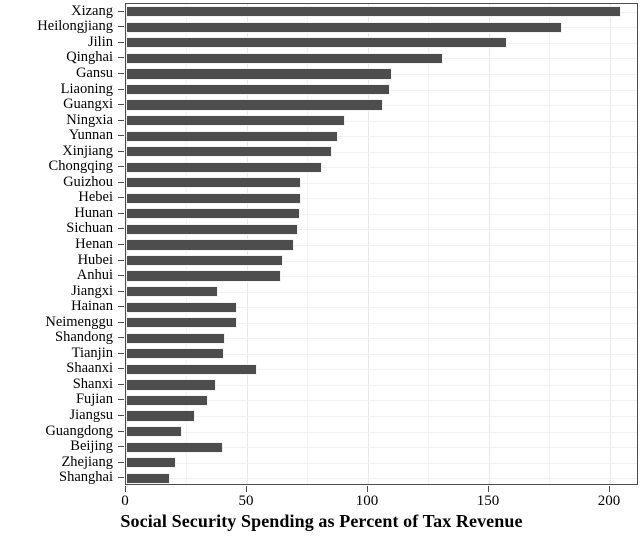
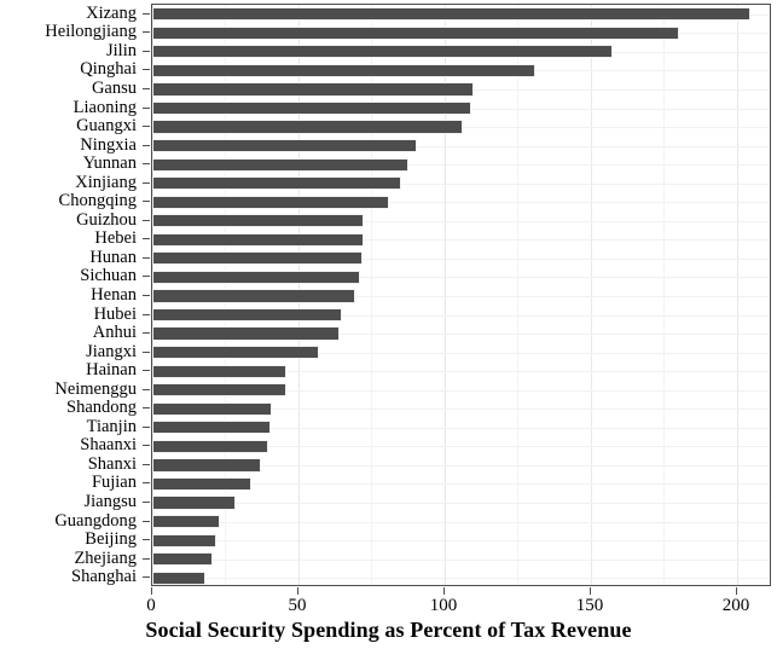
Jiangxi: 38 -> 57
Shaanxi: 54 -> 40
Beijing: 40 -> 22
